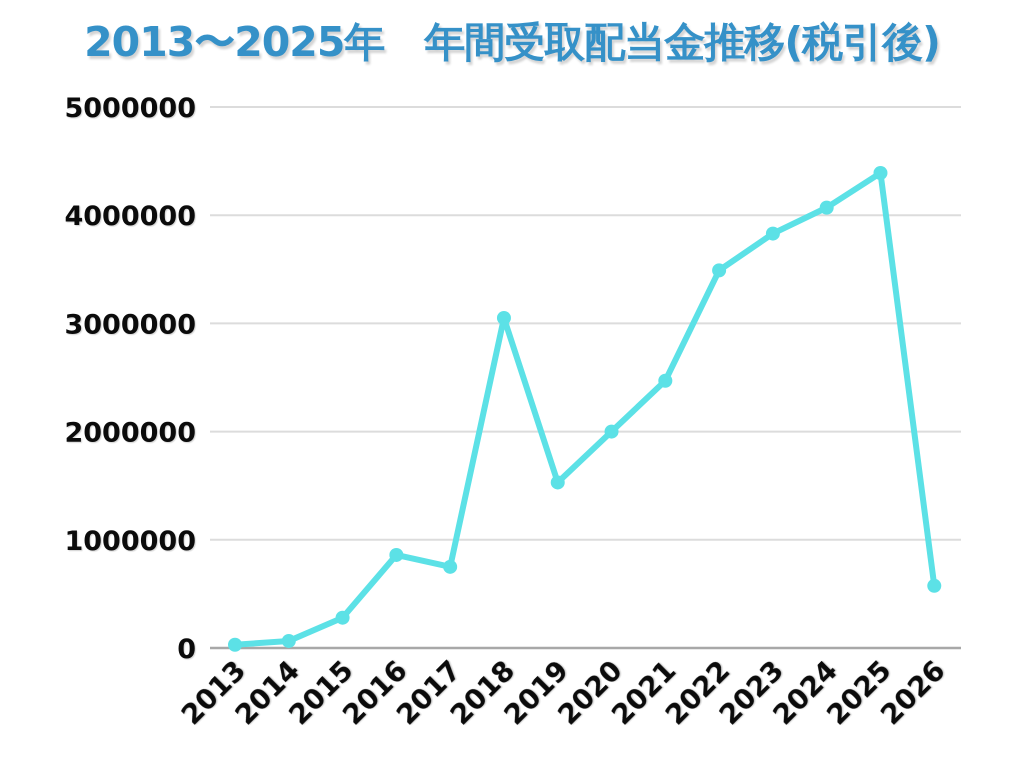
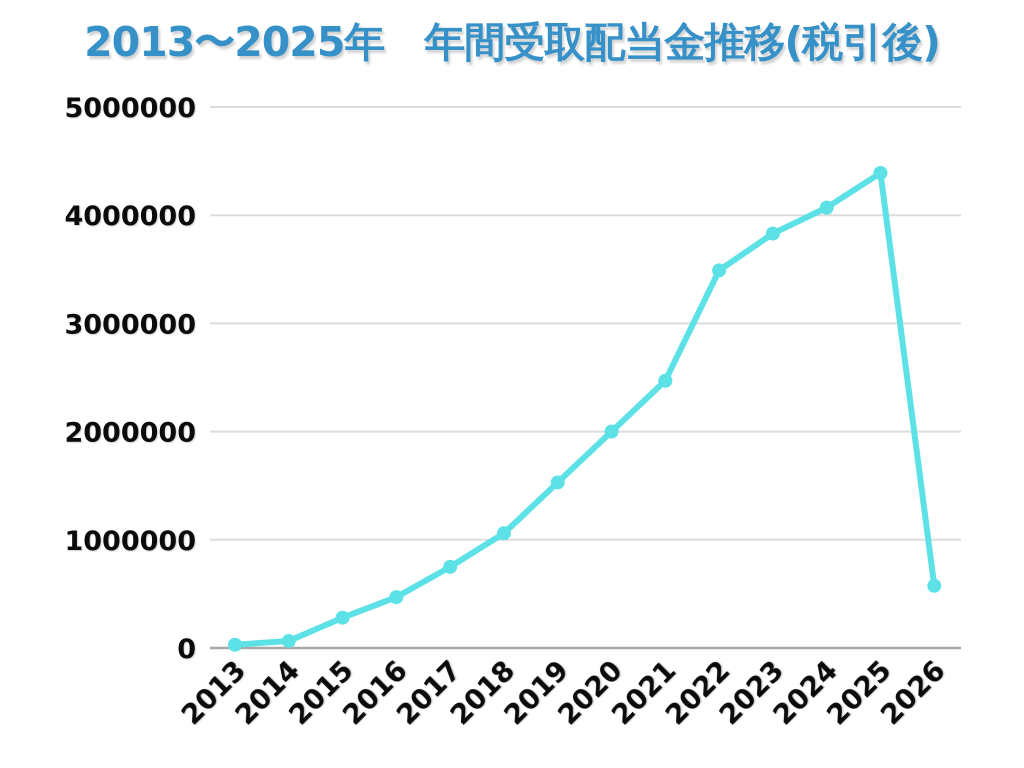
2016: 860000 -> 470000
2018: 3050000 -> 1060000
